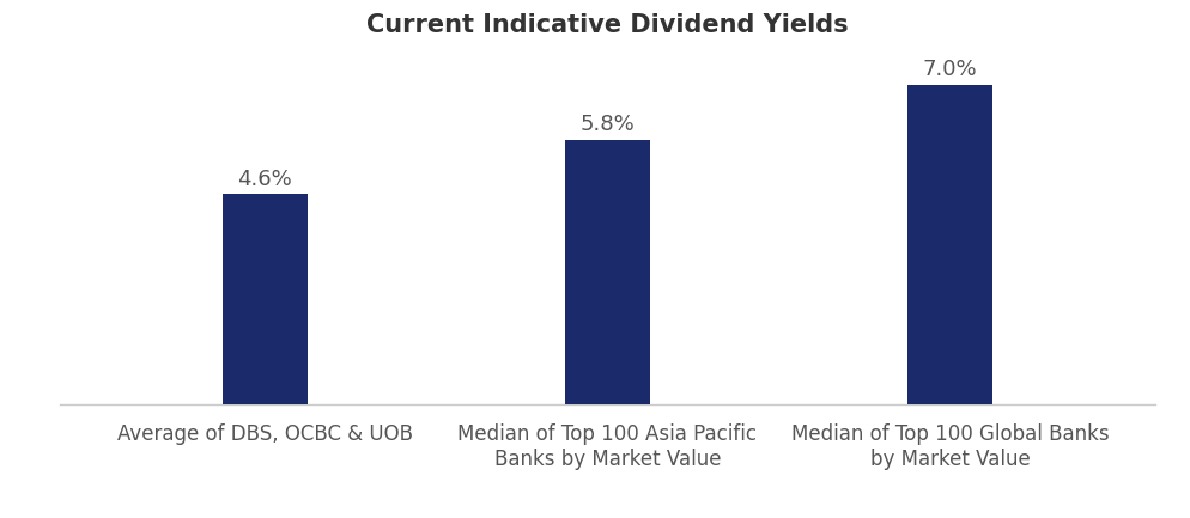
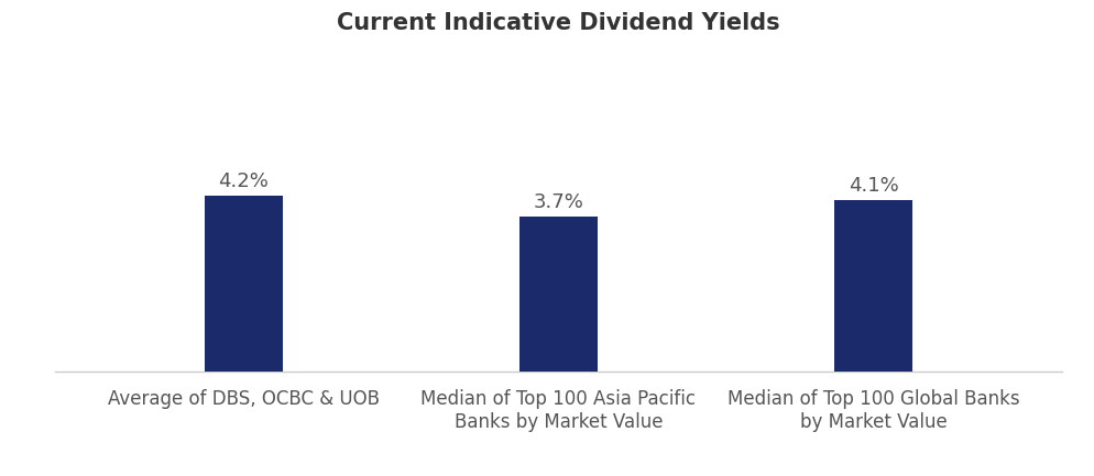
Average of DBS, OCBC & UOB: 4.6% -> 4.2%
Median of Top 100 Asia Pacific Banks by Market Value: 5.8% -> 3.7%
Median of Top 100 Global Banks by Market Value: 7.0% -> 4.1%
